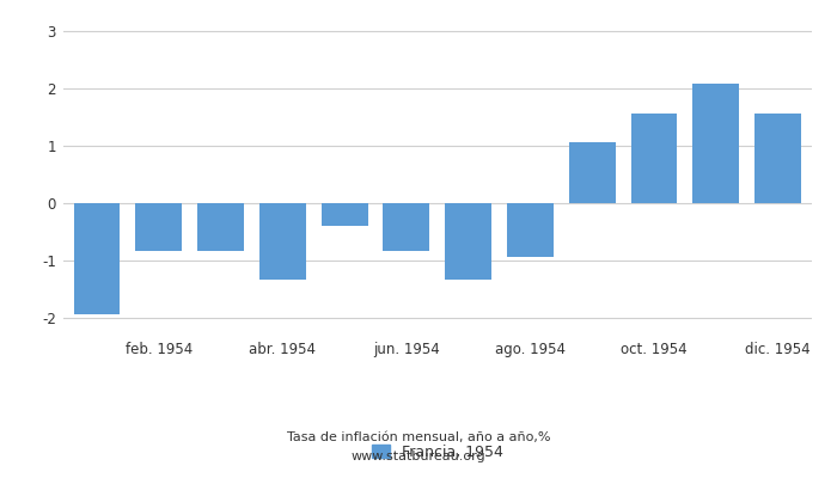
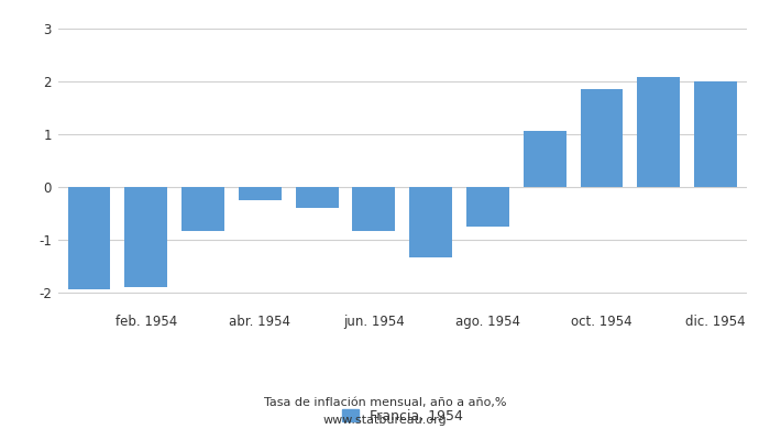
feb. 1954: -0.85 -> -1.90
abr. 1954: -1.35 -> -0.25
ago. 1954: -0.95 -> -0.75
oct. 1954: 1.55 -> 1.85
dic. 1954: 1.55 -> 2.00
